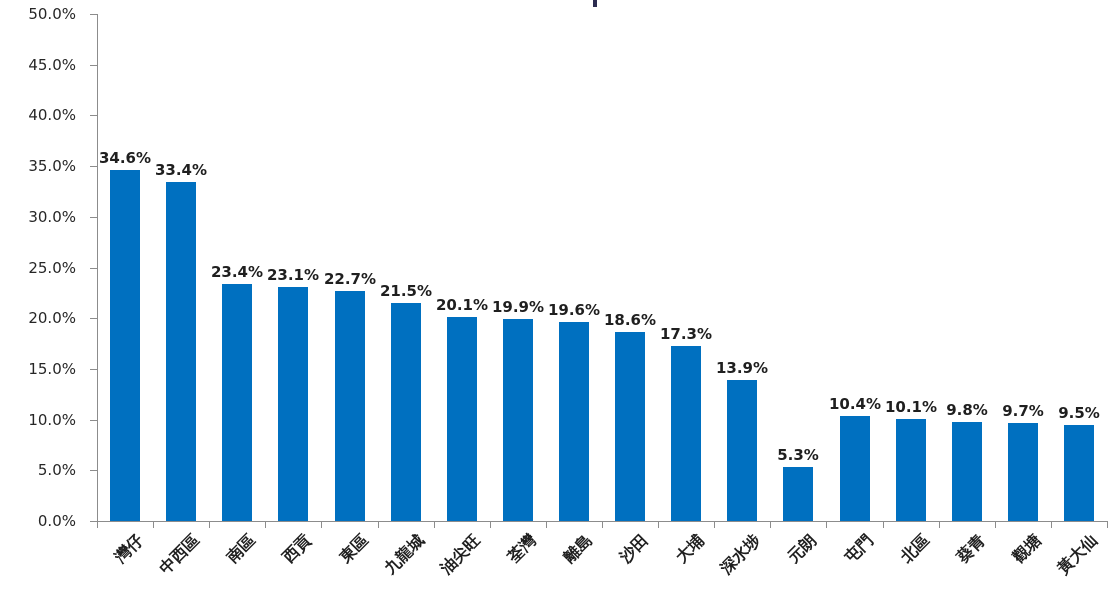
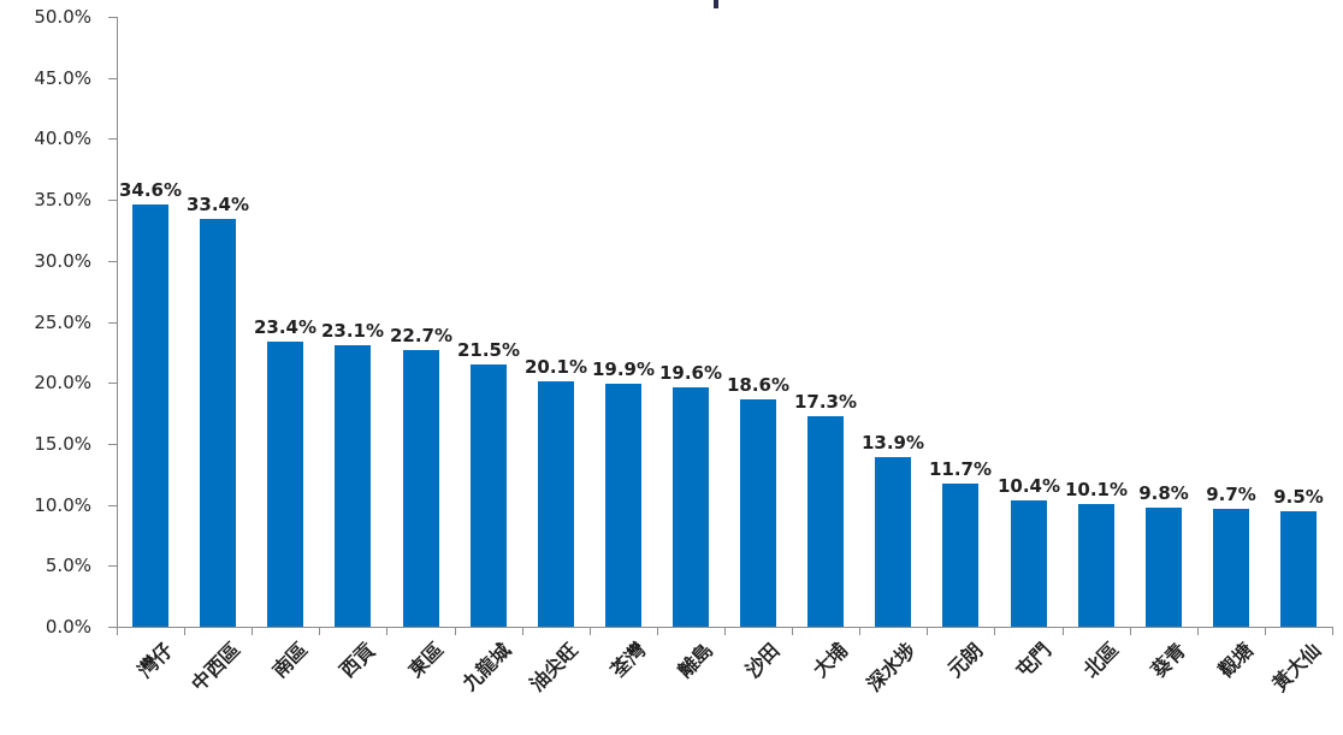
元朗: 5.3% -> 11.7%
